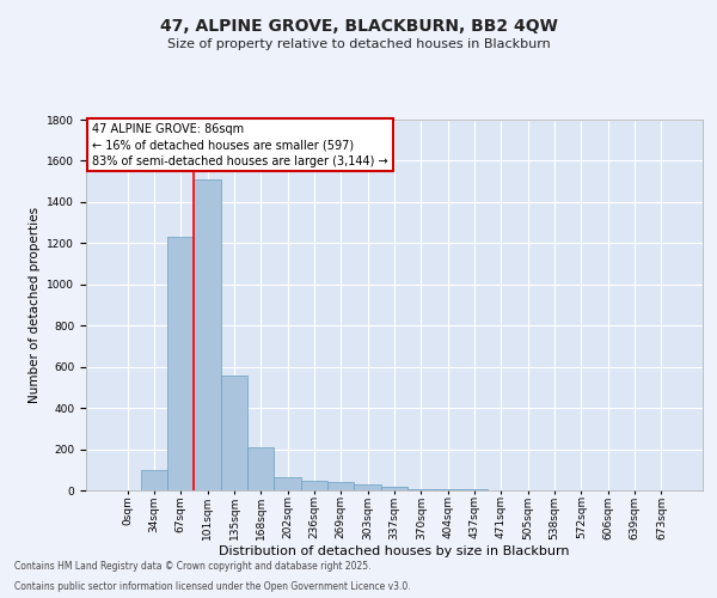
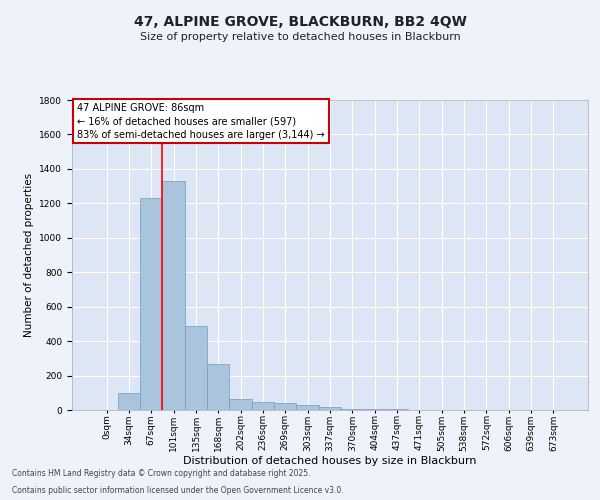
101sqm: 1510 -> 1330
135sqm: 560 -> 490
168sqm: 210 -> 270
